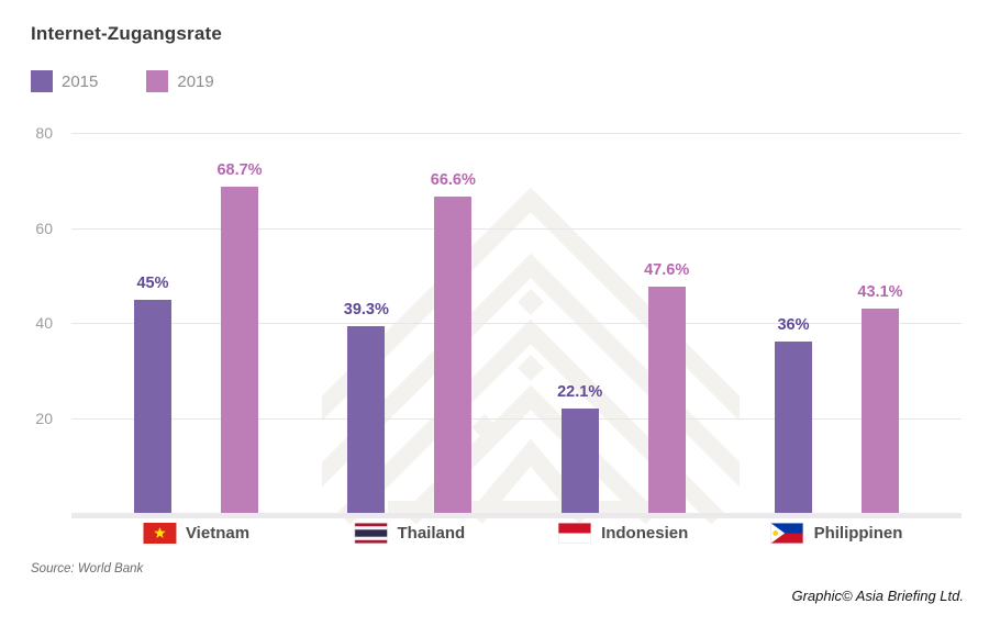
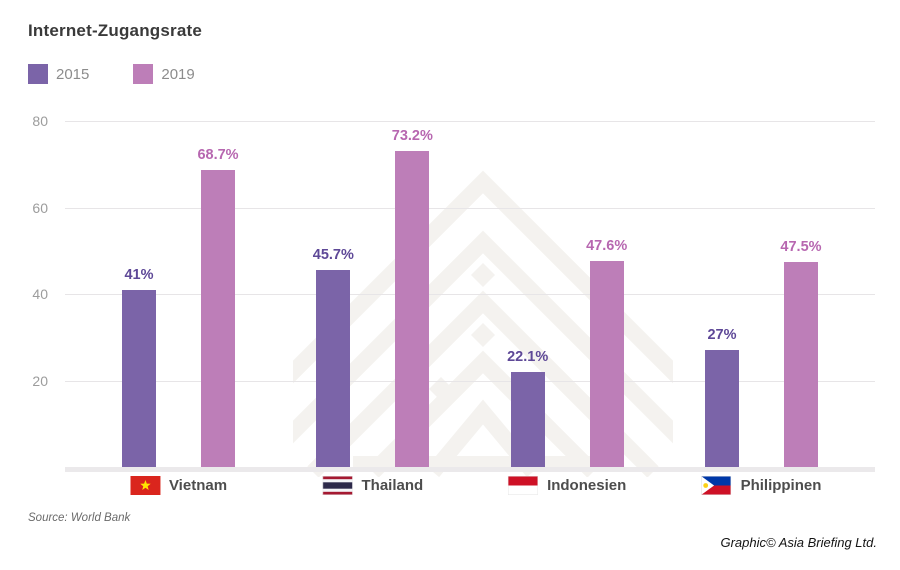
2015/Vietnam: 45% -> 41%
2015/Thailand: 39.3% -> 45.7%
2019/Thailand: 66.6% -> 73.2%
2015/Philippinen: 36% -> 27%
2019/Philippinen: 43.1% -> 47.5%
